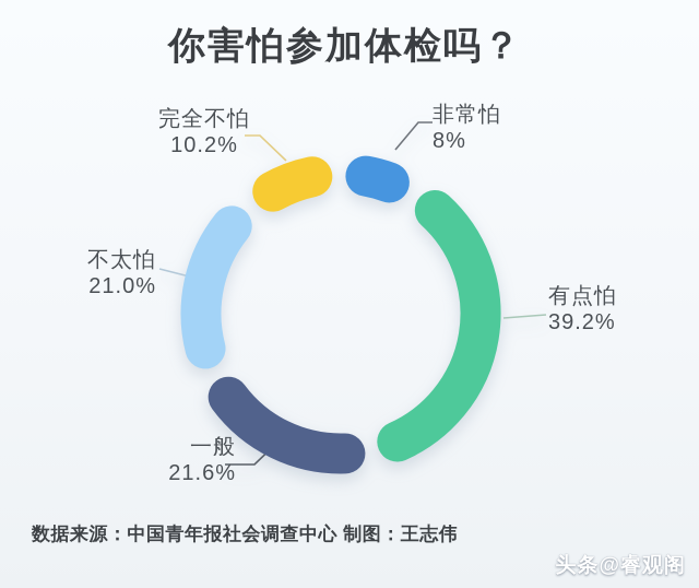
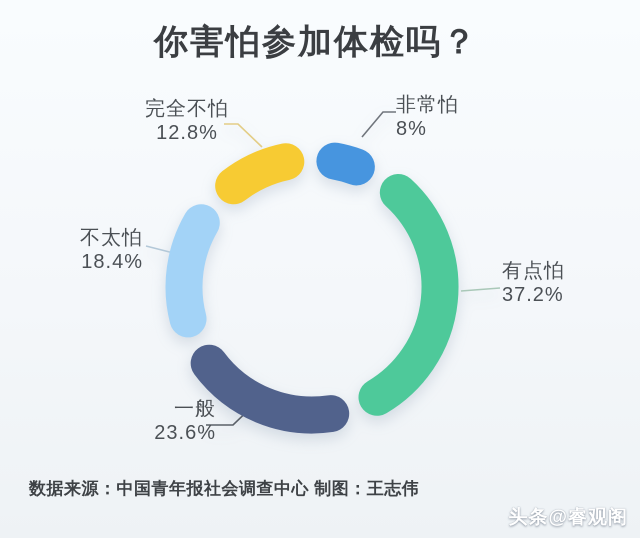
有点怕: 39.2% -> 37.2%
一般: 21.6% -> 23.6%
不太怕: 21.0% -> 18.4%
完全不怕: 10.2% -> 12.8%
